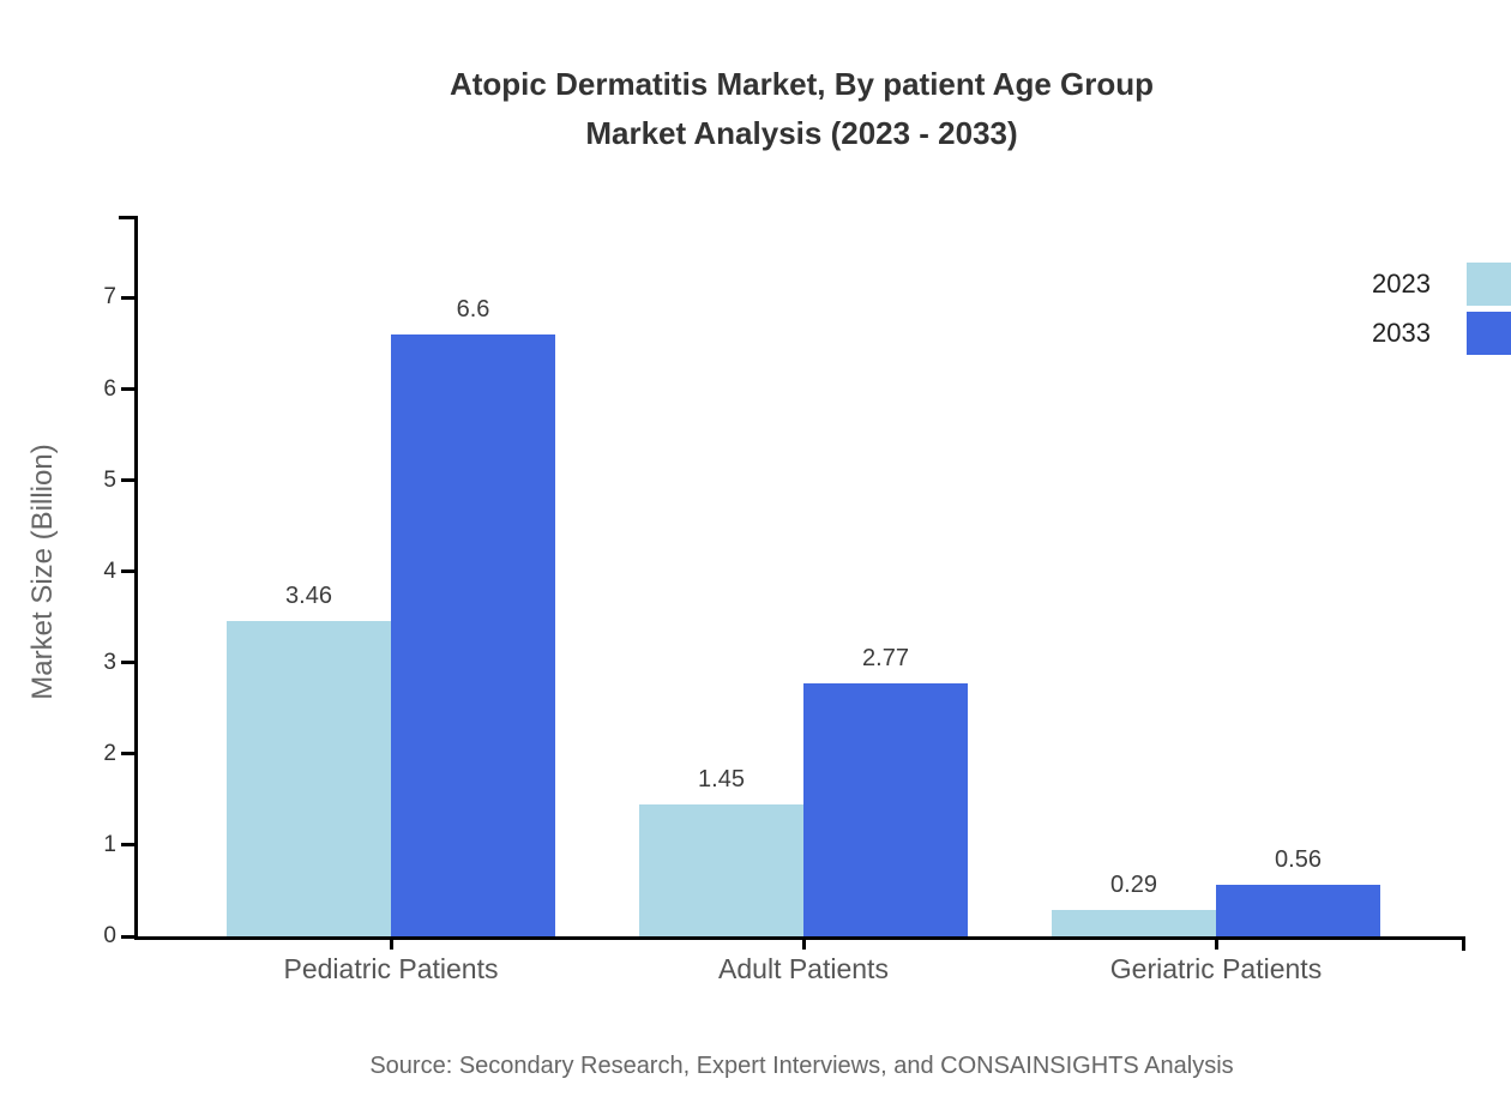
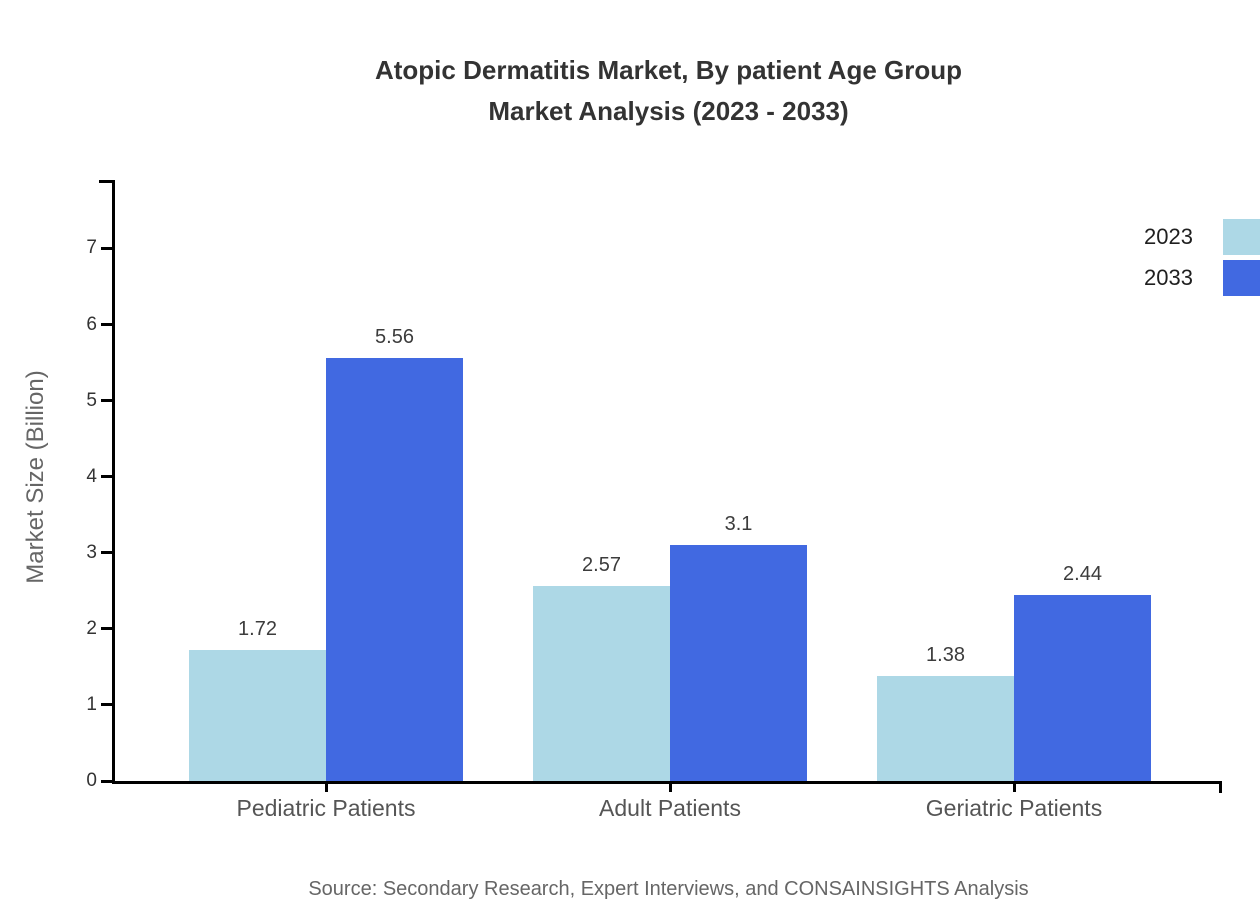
2023/Pediatric Patients: 3.46 -> 1.72
2033/Pediatric Patients: 6.6 -> 5.56
2023/Adult Patients: 1.45 -> 2.57
2033/Adult Patients: 2.77 -> 3.1
2023/Geriatric Patients: 0.29 -> 1.38
2033/Geriatric Patients: 0.56 -> 2.44
